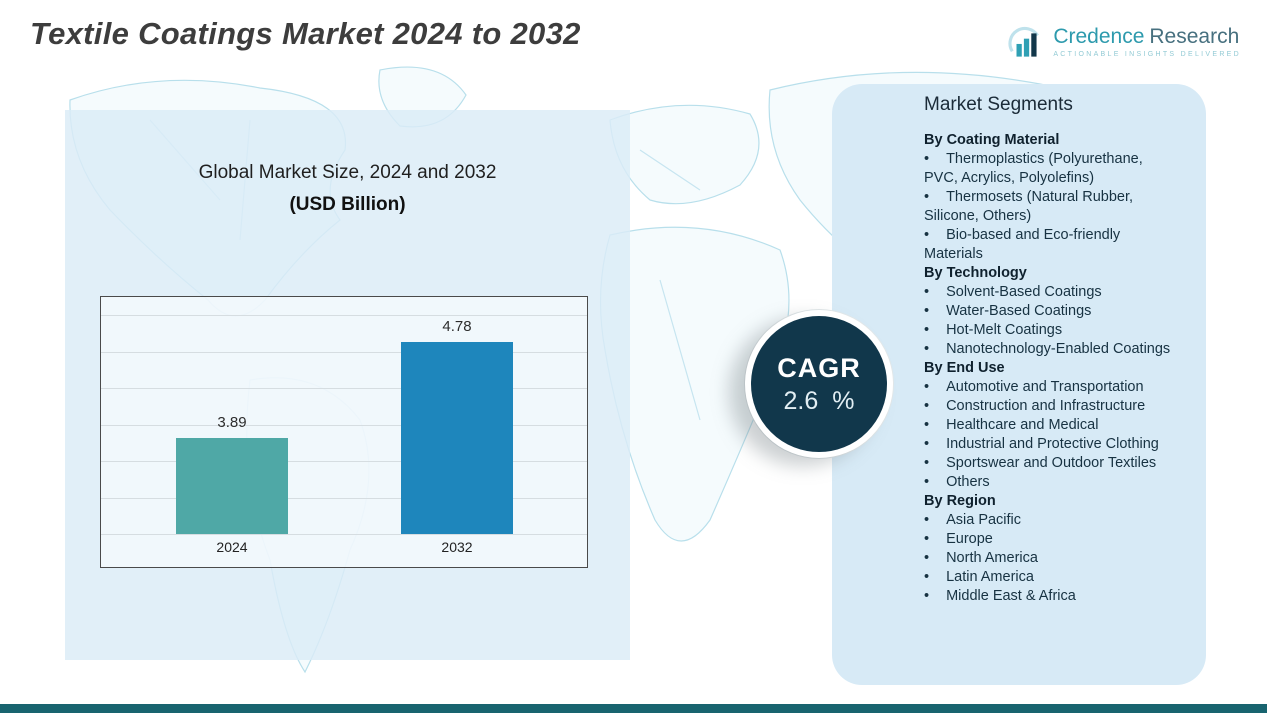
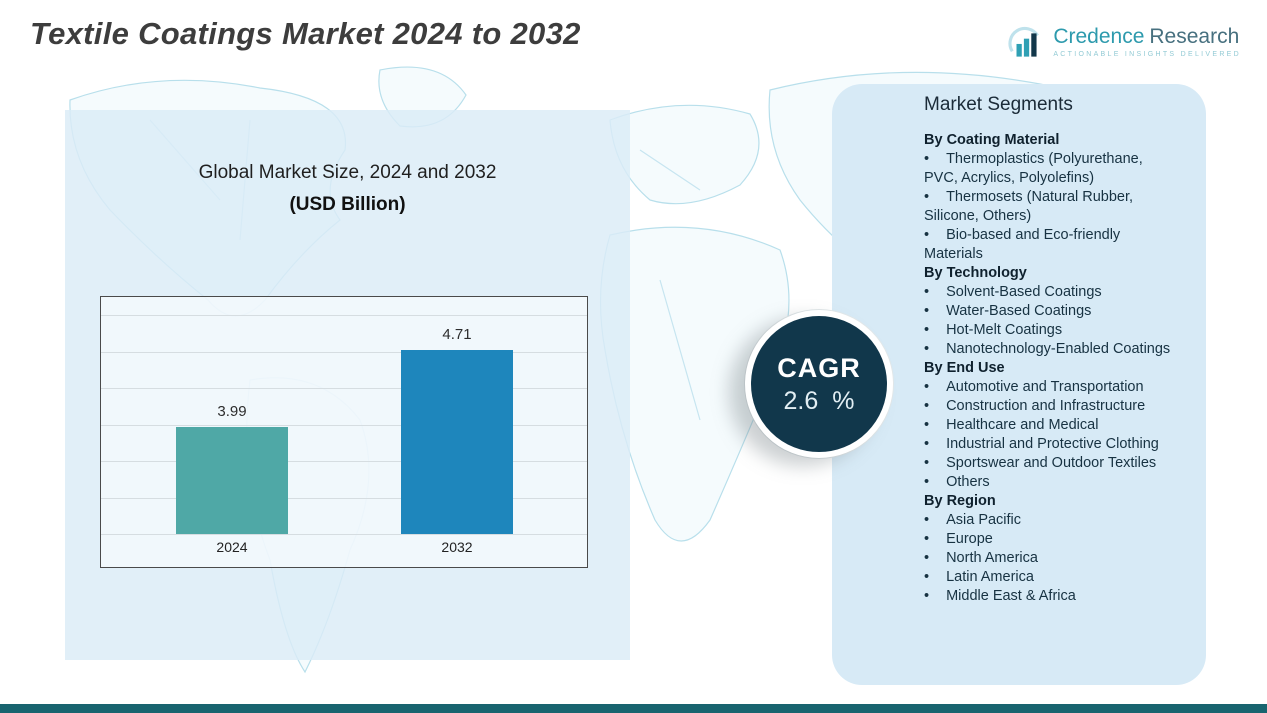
2024: 3.89 -> 3.99
2032: 4.78 -> 4.71
